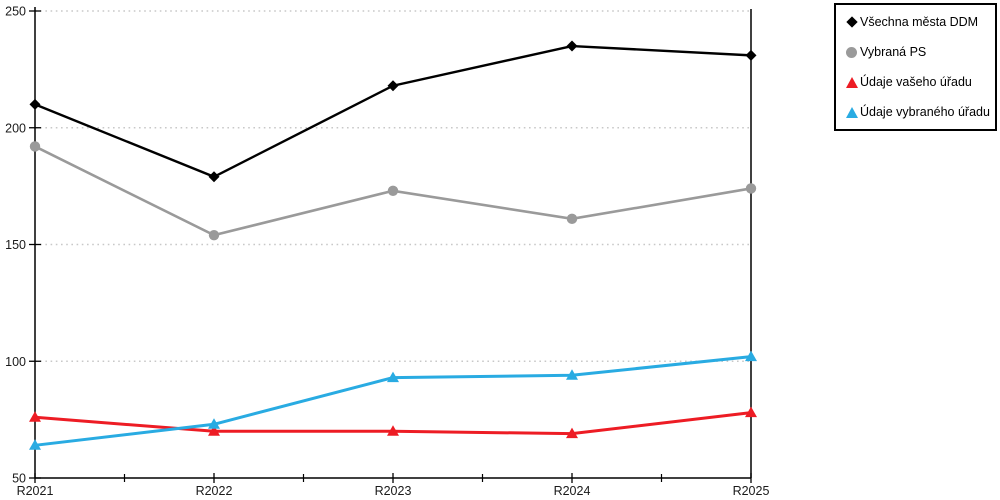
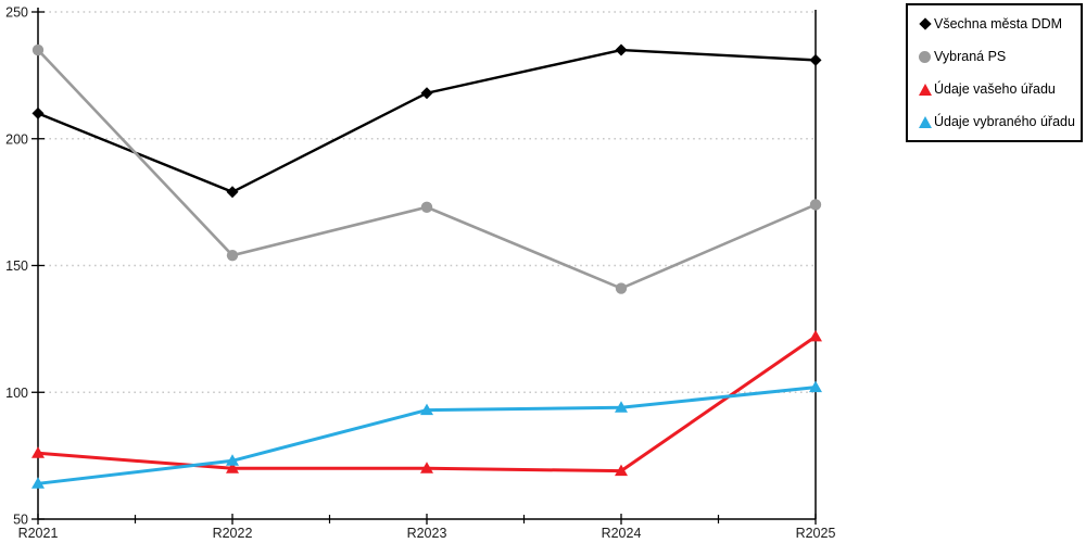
Vybraná PS/R2021: 192 -> 235
Vybraná PS/R2024: 161 -> 141
Údaje vašeho úřadu/R2025: 78 -> 122
